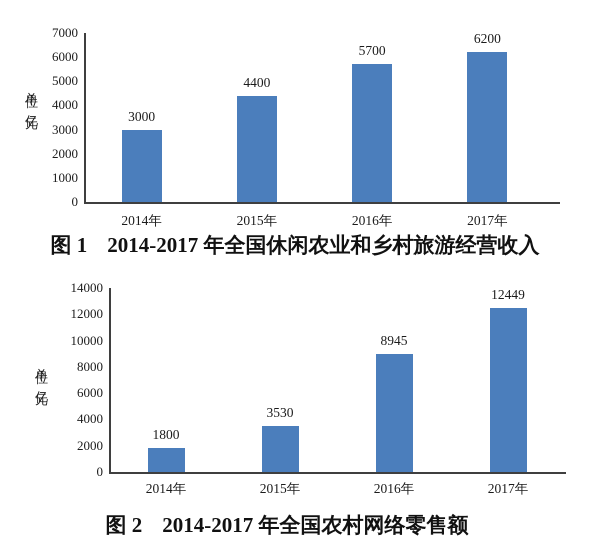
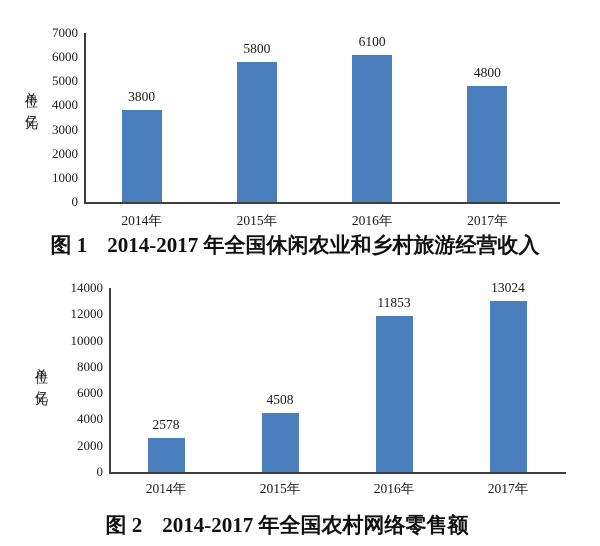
2014-2017 年全国休闲农业和乡村旅游经营收入/2014年: 3000 -> 3800
2014-2017 年全国休闲农业和乡村旅游经营收入/2015年: 4400 -> 5800
2014-2017 年全国休闲农业和乡村旅游经营收入/2016年: 5700 -> 6100
2014-2017 年全国休闲农业和乡村旅游经营收入/2017年: 6200 -> 4800
2014-2017 年全国农村网络零售额/2014年: 1800 -> 2578
2014-2017 年全国农村网络零售额/2015年: 3530 -> 4508
2014-2017 年全国农村网络零售额/2016年: 8945 -> 11853
2014-2017 年全国农村网络零售额/2017年: 12449 -> 13024
